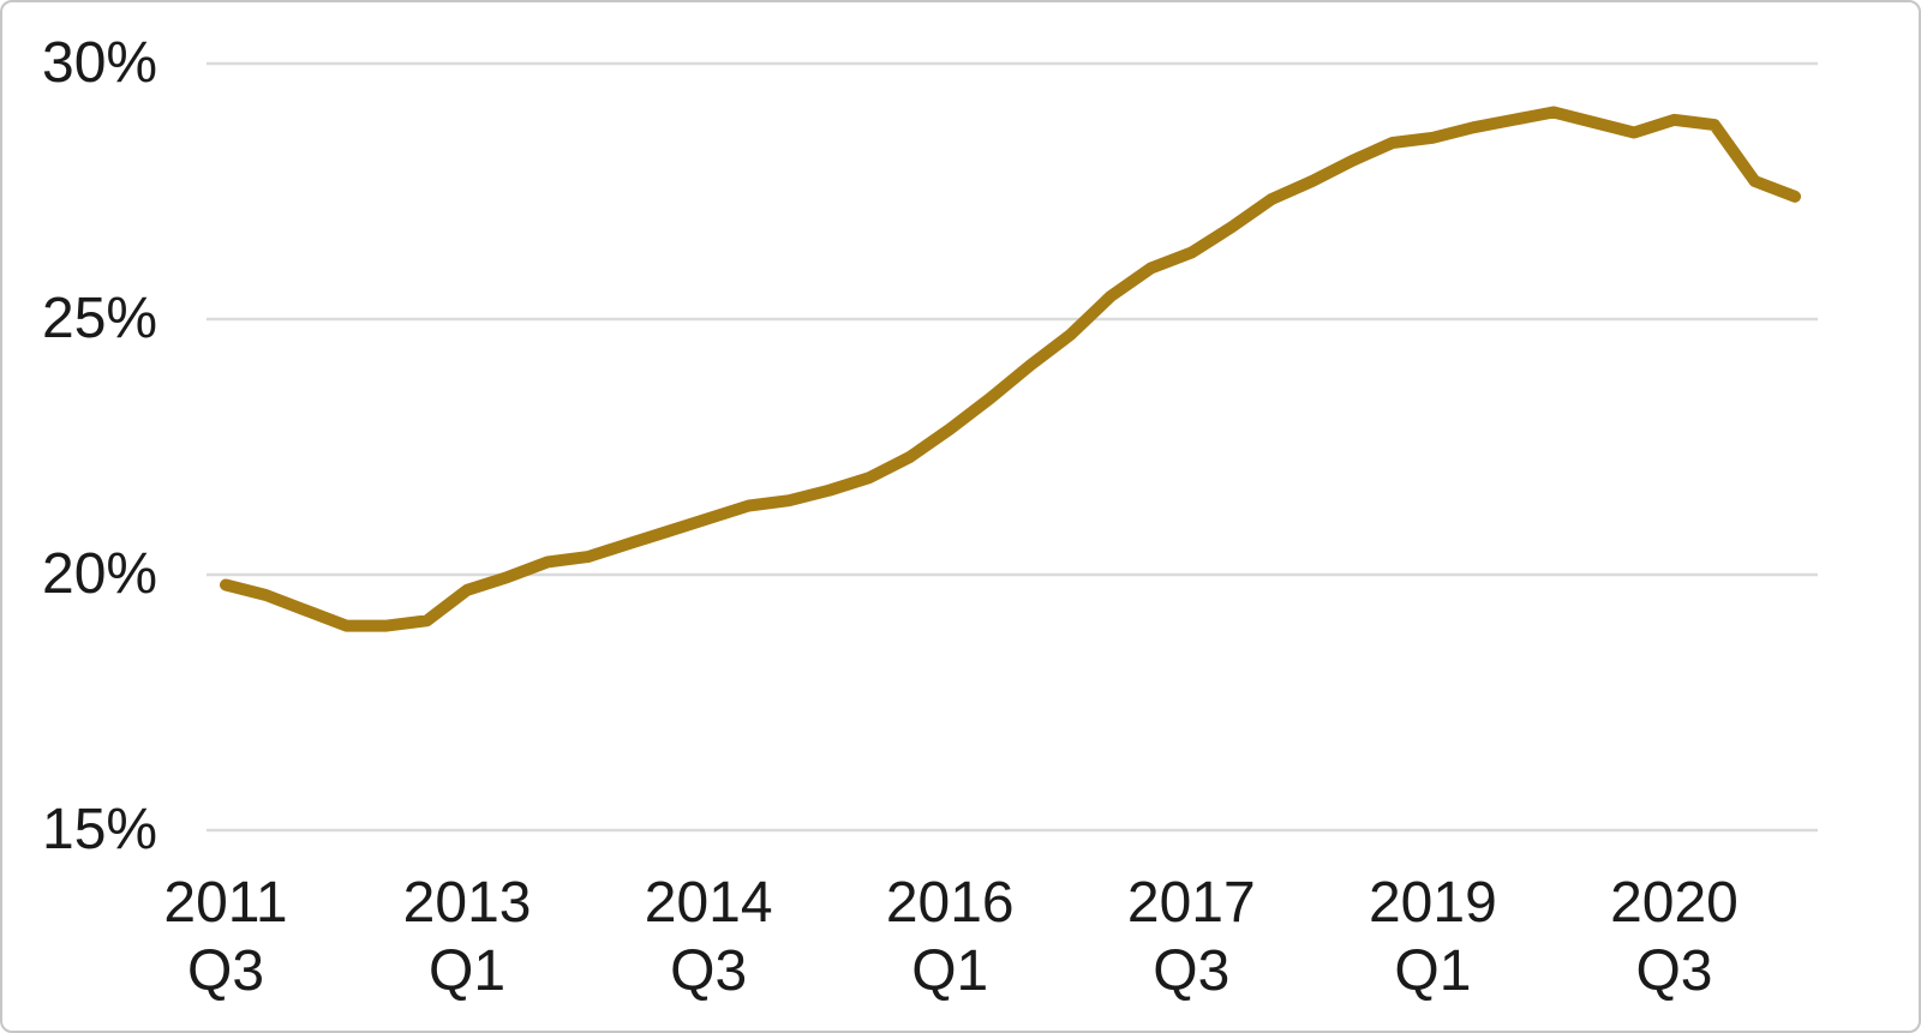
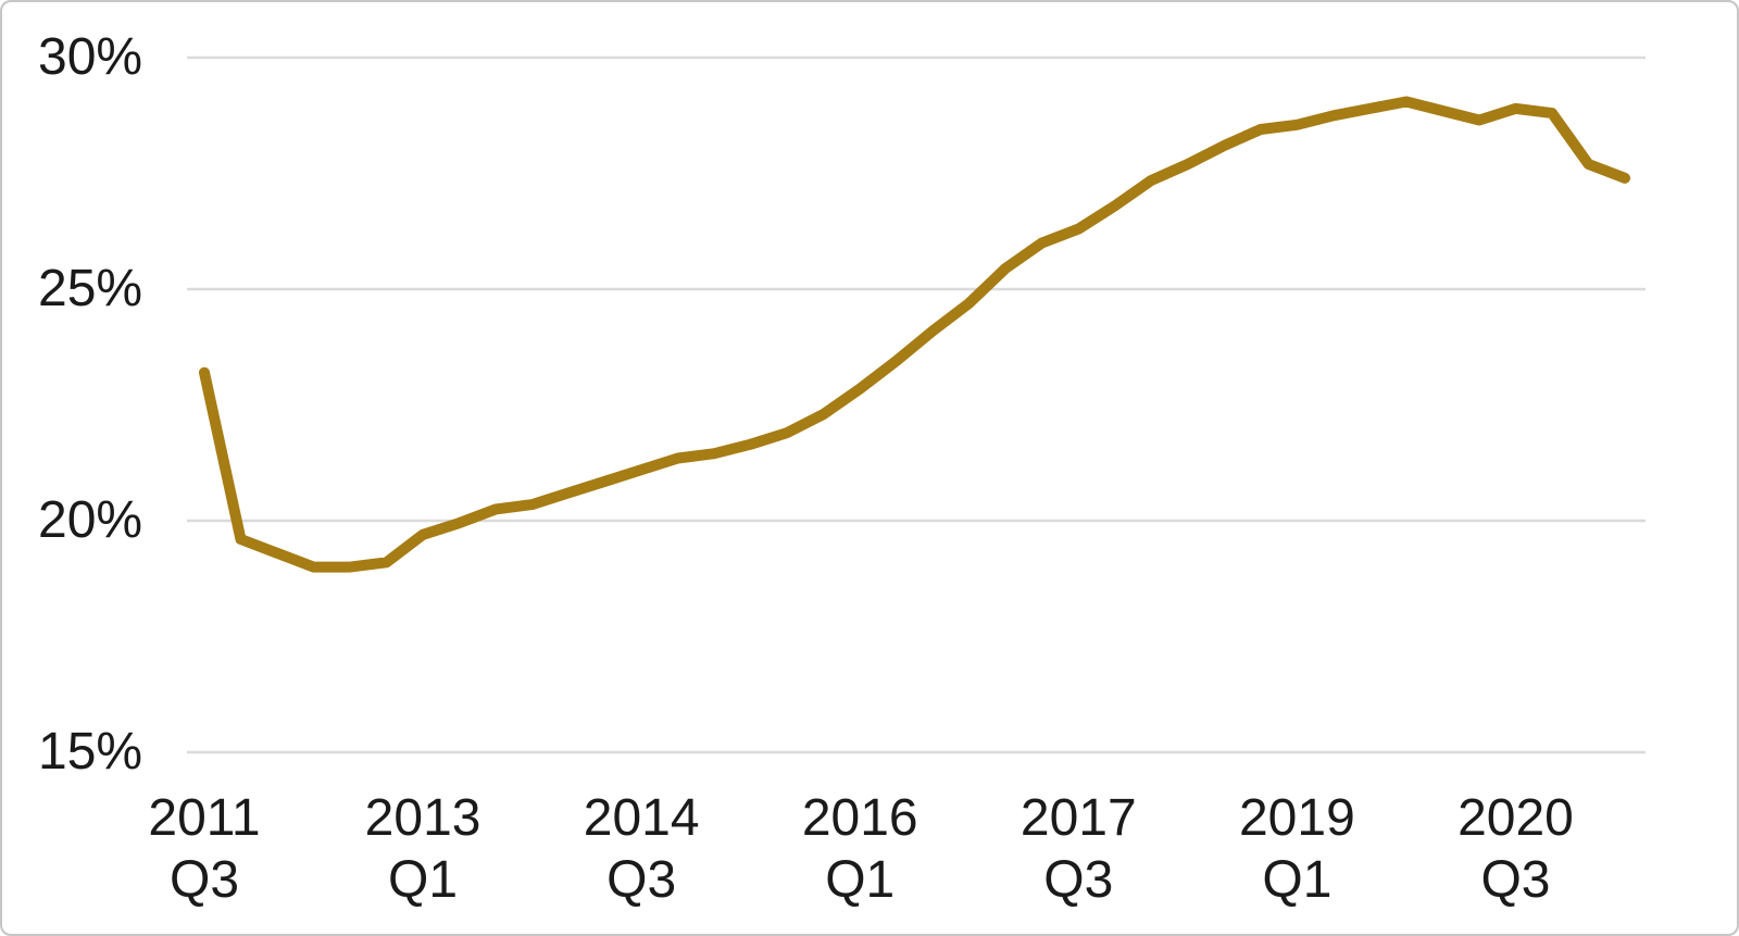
2011 Q3: 19.8% -> 23.2%
